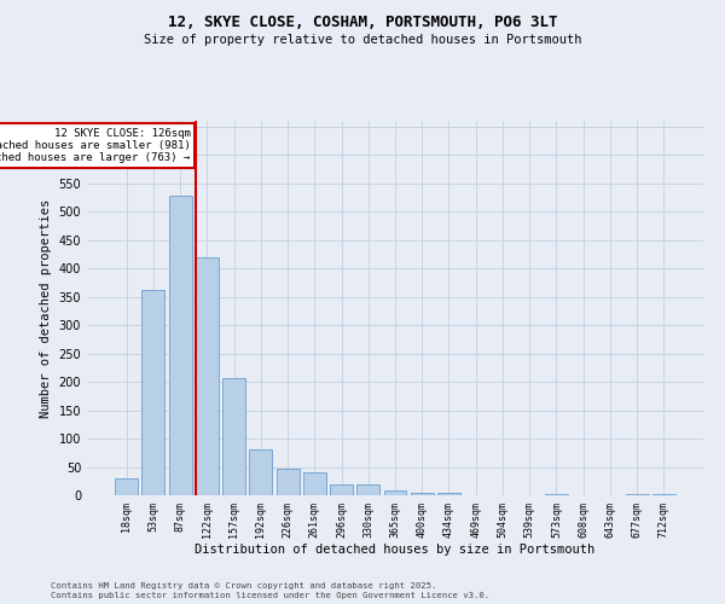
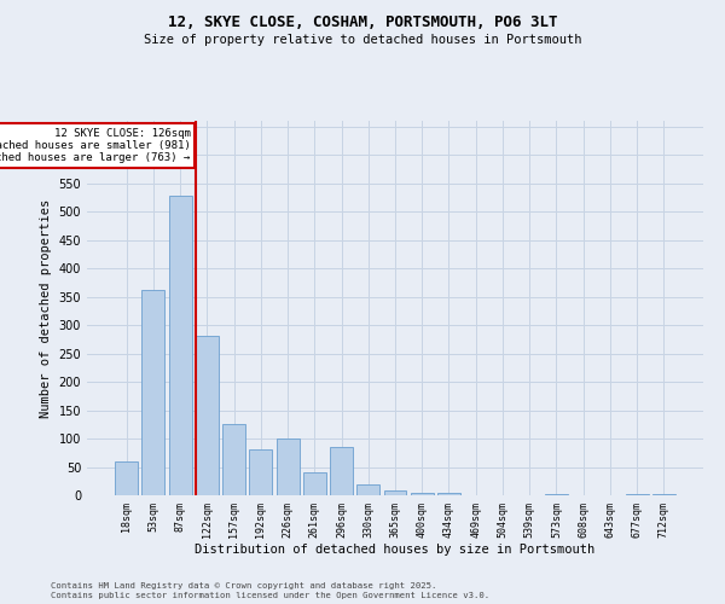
18sqm: 30 -> 60
122sqm: 420 -> 280
157sqm: 207 -> 125
226sqm: 47 -> 100
296sqm: 20 -> 85
